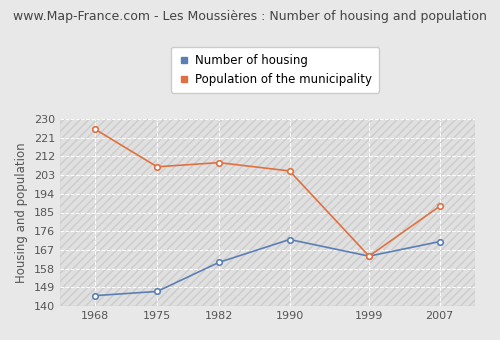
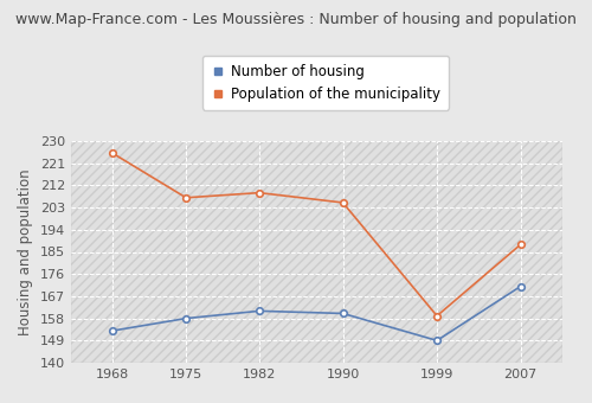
Number of housing/1968: 145 -> 153
Number of housing/1975: 147 -> 158
Number of housing/1990: 172 -> 160
Number of housing/1999: 164 -> 149
Population of the municipality/1999: 164 -> 159
